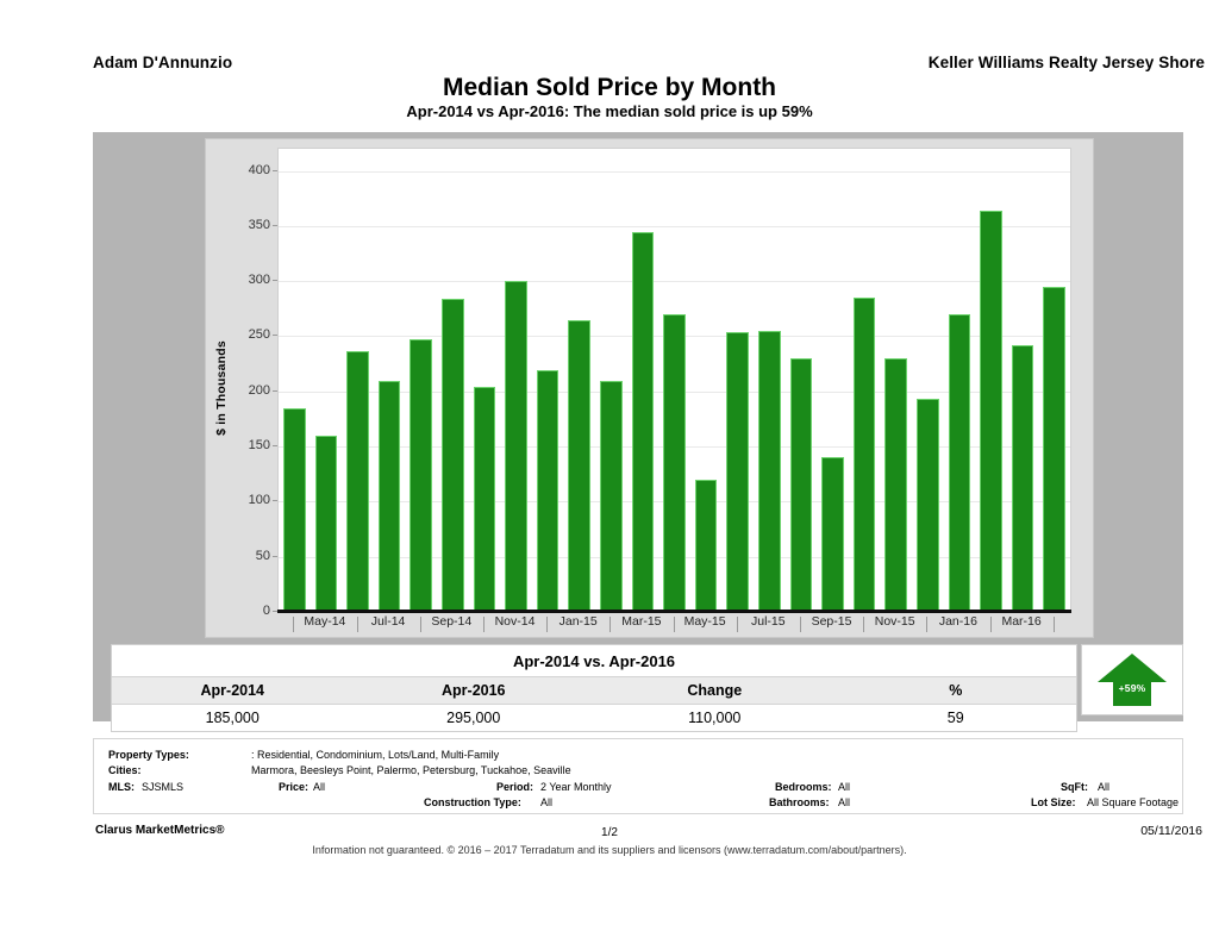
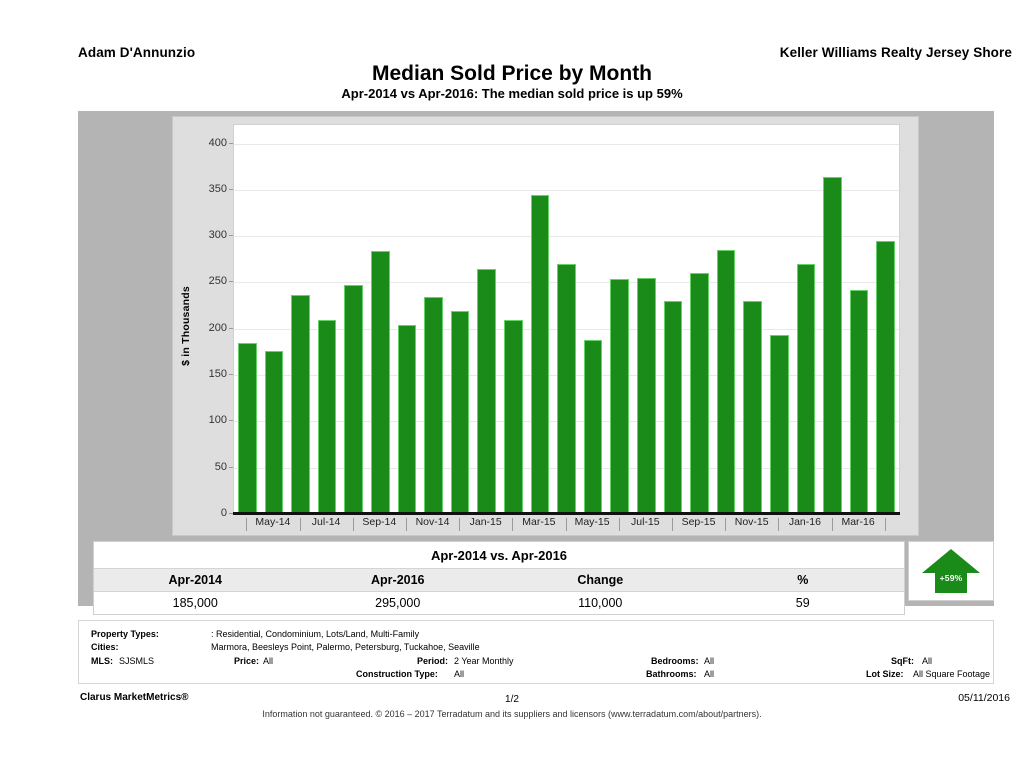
May-14: 160 -> 180
Nov-14: 300 -> 230
May-15: 120 -> 190
Sep-15: 140 -> 260
